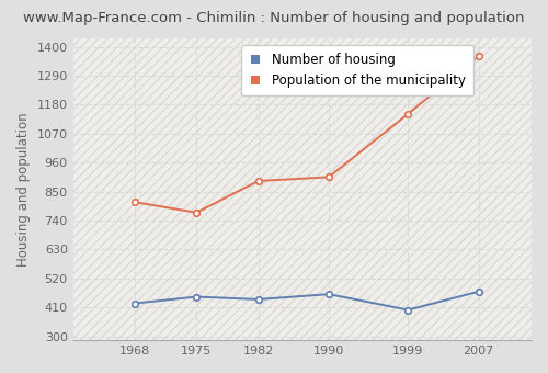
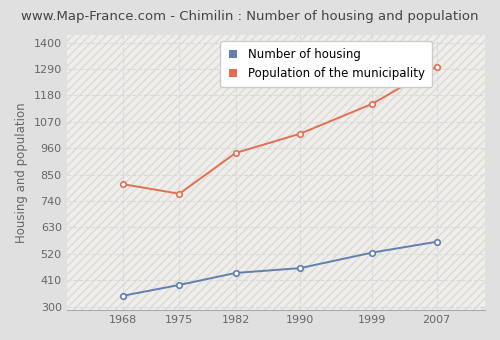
Number of housing/1968: 425 -> 345
Number of housing/1975: 450 -> 390
Population of the municipality/1982: 890 -> 940
Population of the municipality/1990: 905 -> 1020
Number of housing/1999: 400 -> 525
Number of housing/2007: 470 -> 570
Population of the municipality/2007: 1365 -> 1300
